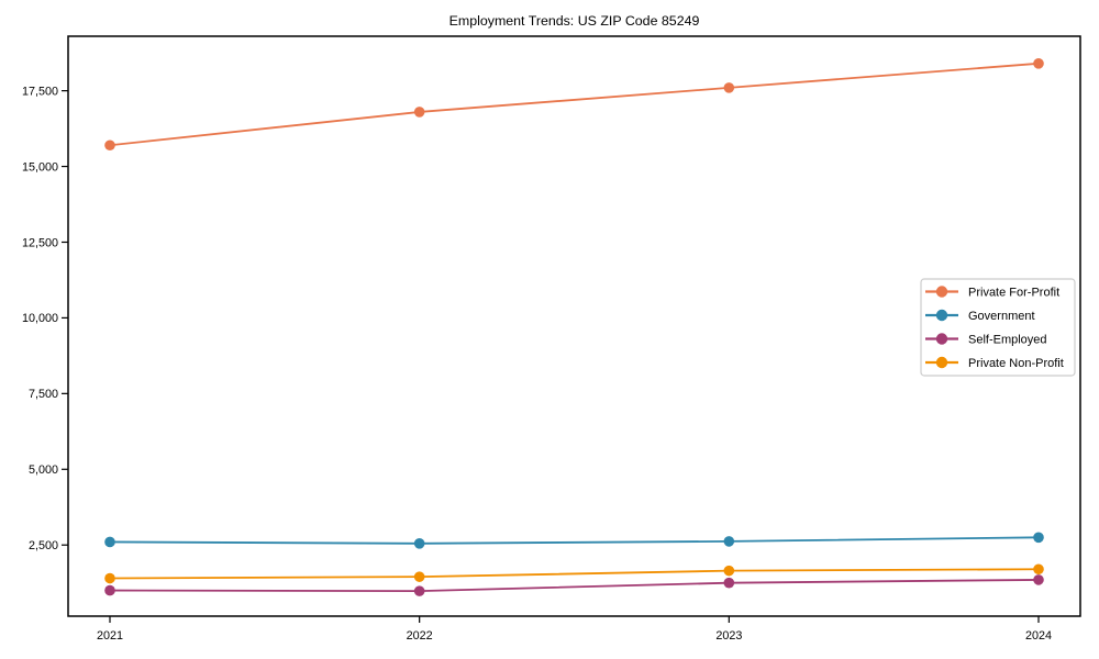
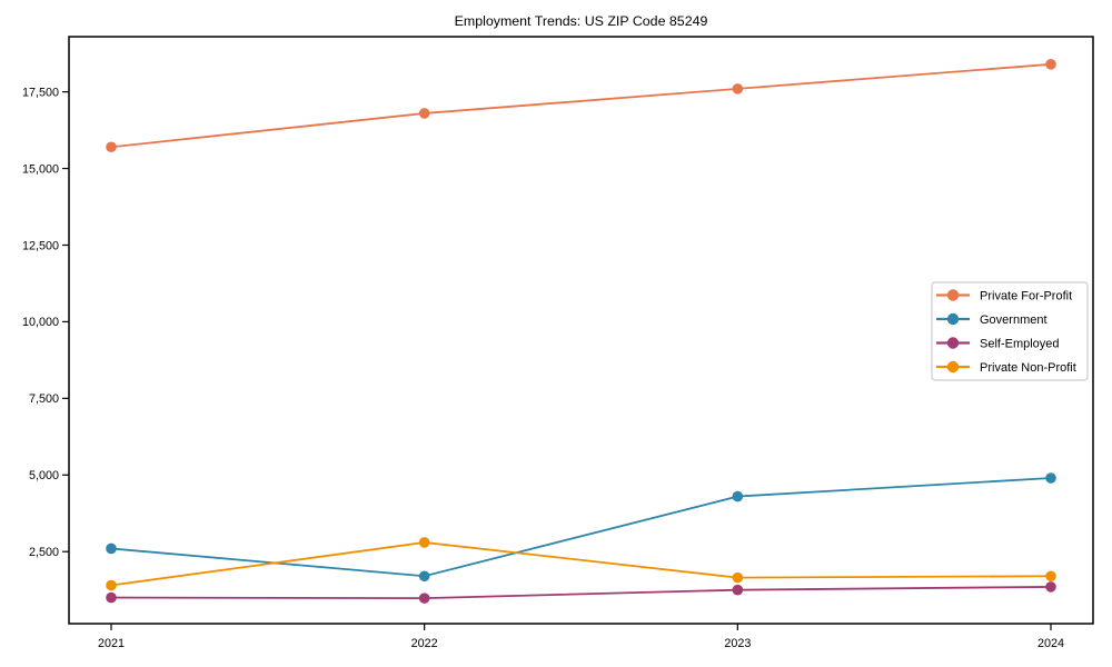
Government/2022: 2600 -> 1700
Private Non-Profit/2022: 1400 -> 2800
Government/2023: 2600 -> 4300
Government/2024: 2800 -> 4900
